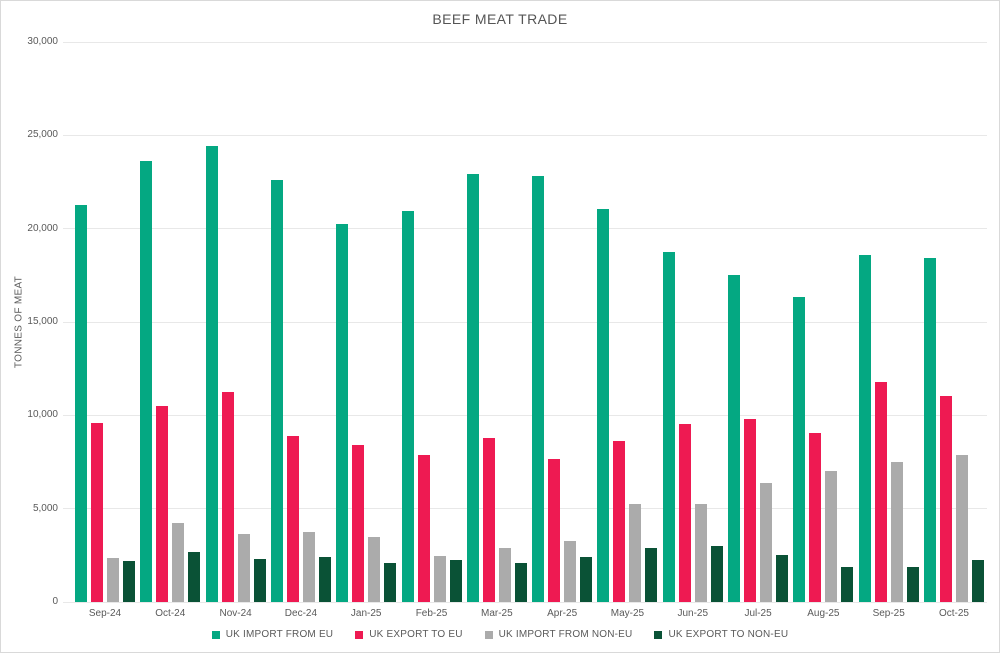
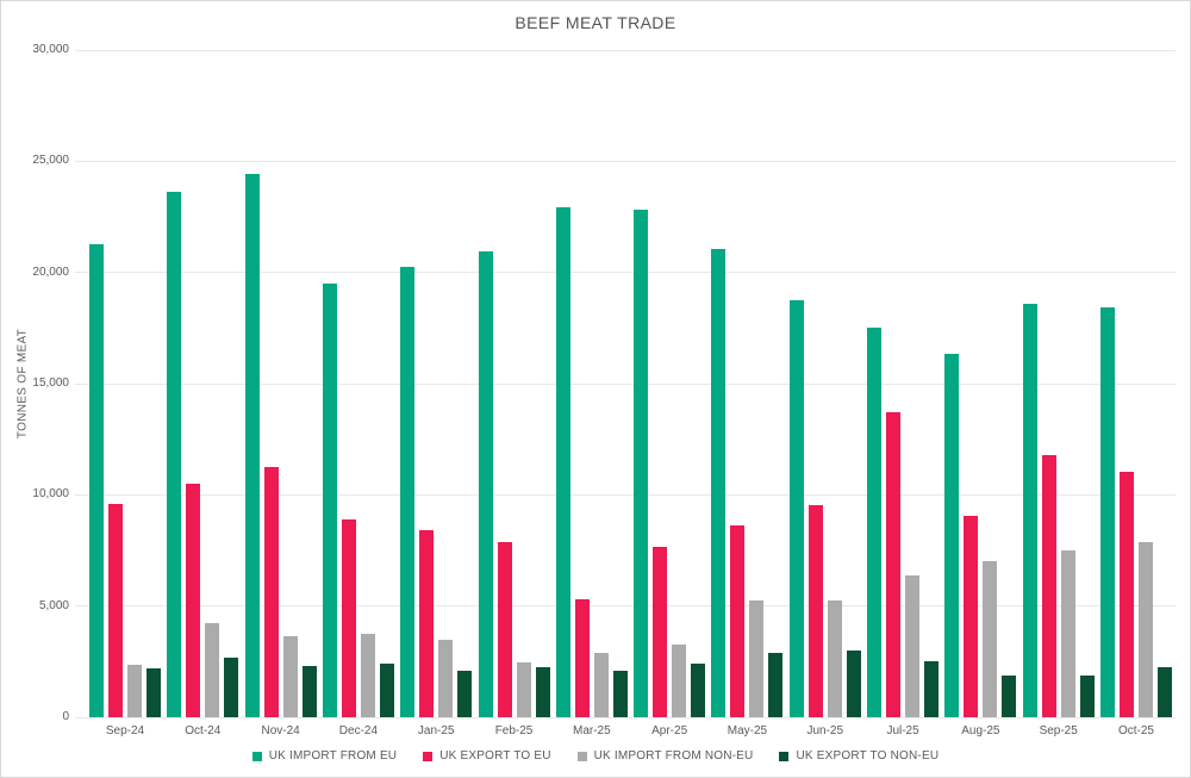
UK IMPORT FROM EU/Dec-24: 22600 -> 19500
UK EXPORT TO EU/Mar-25: 8800 -> 5300
UK EXPORT TO EU/Jul-25: 9800 -> 13700
